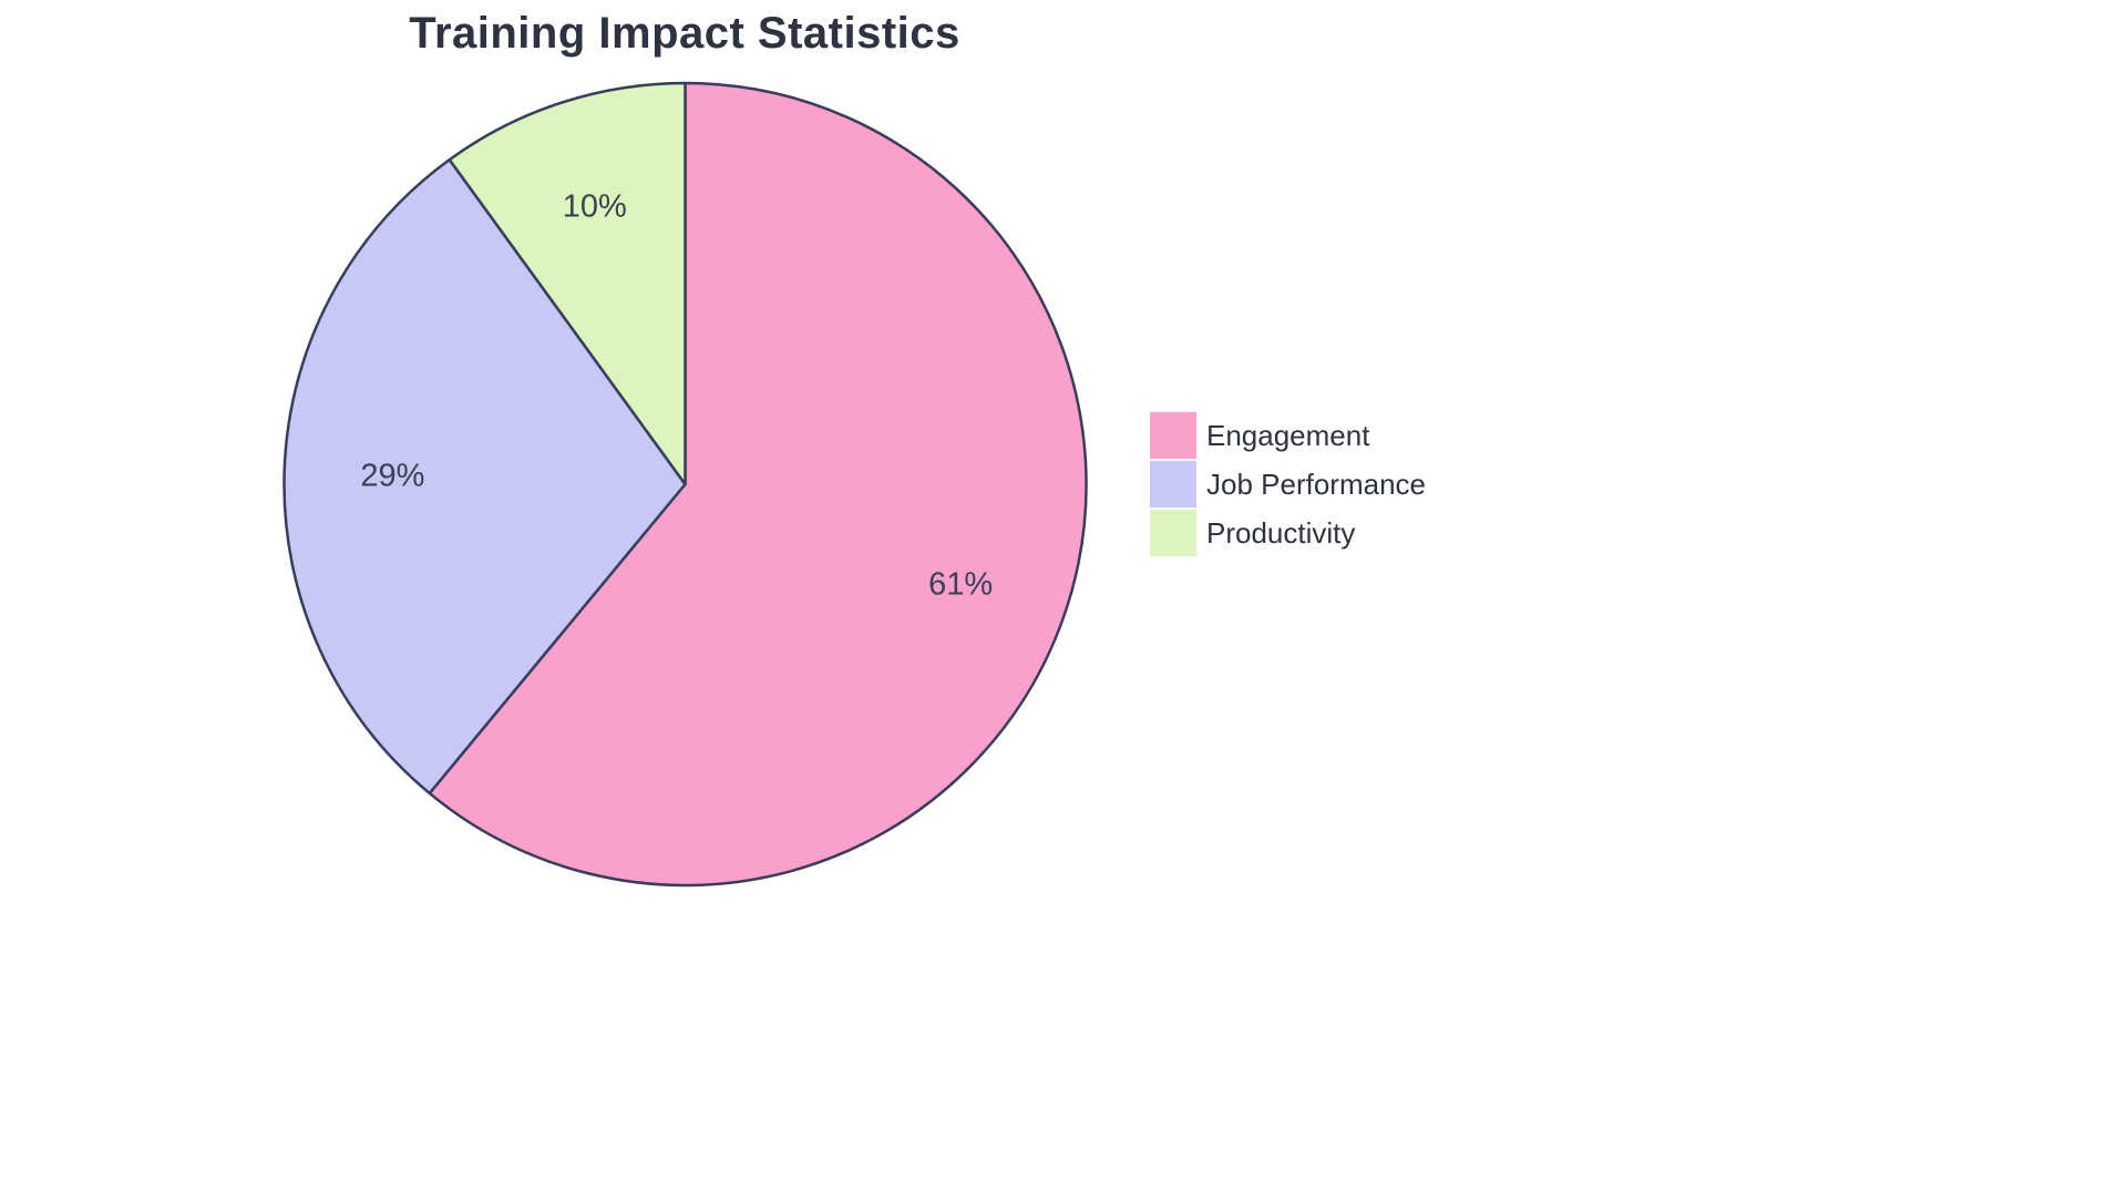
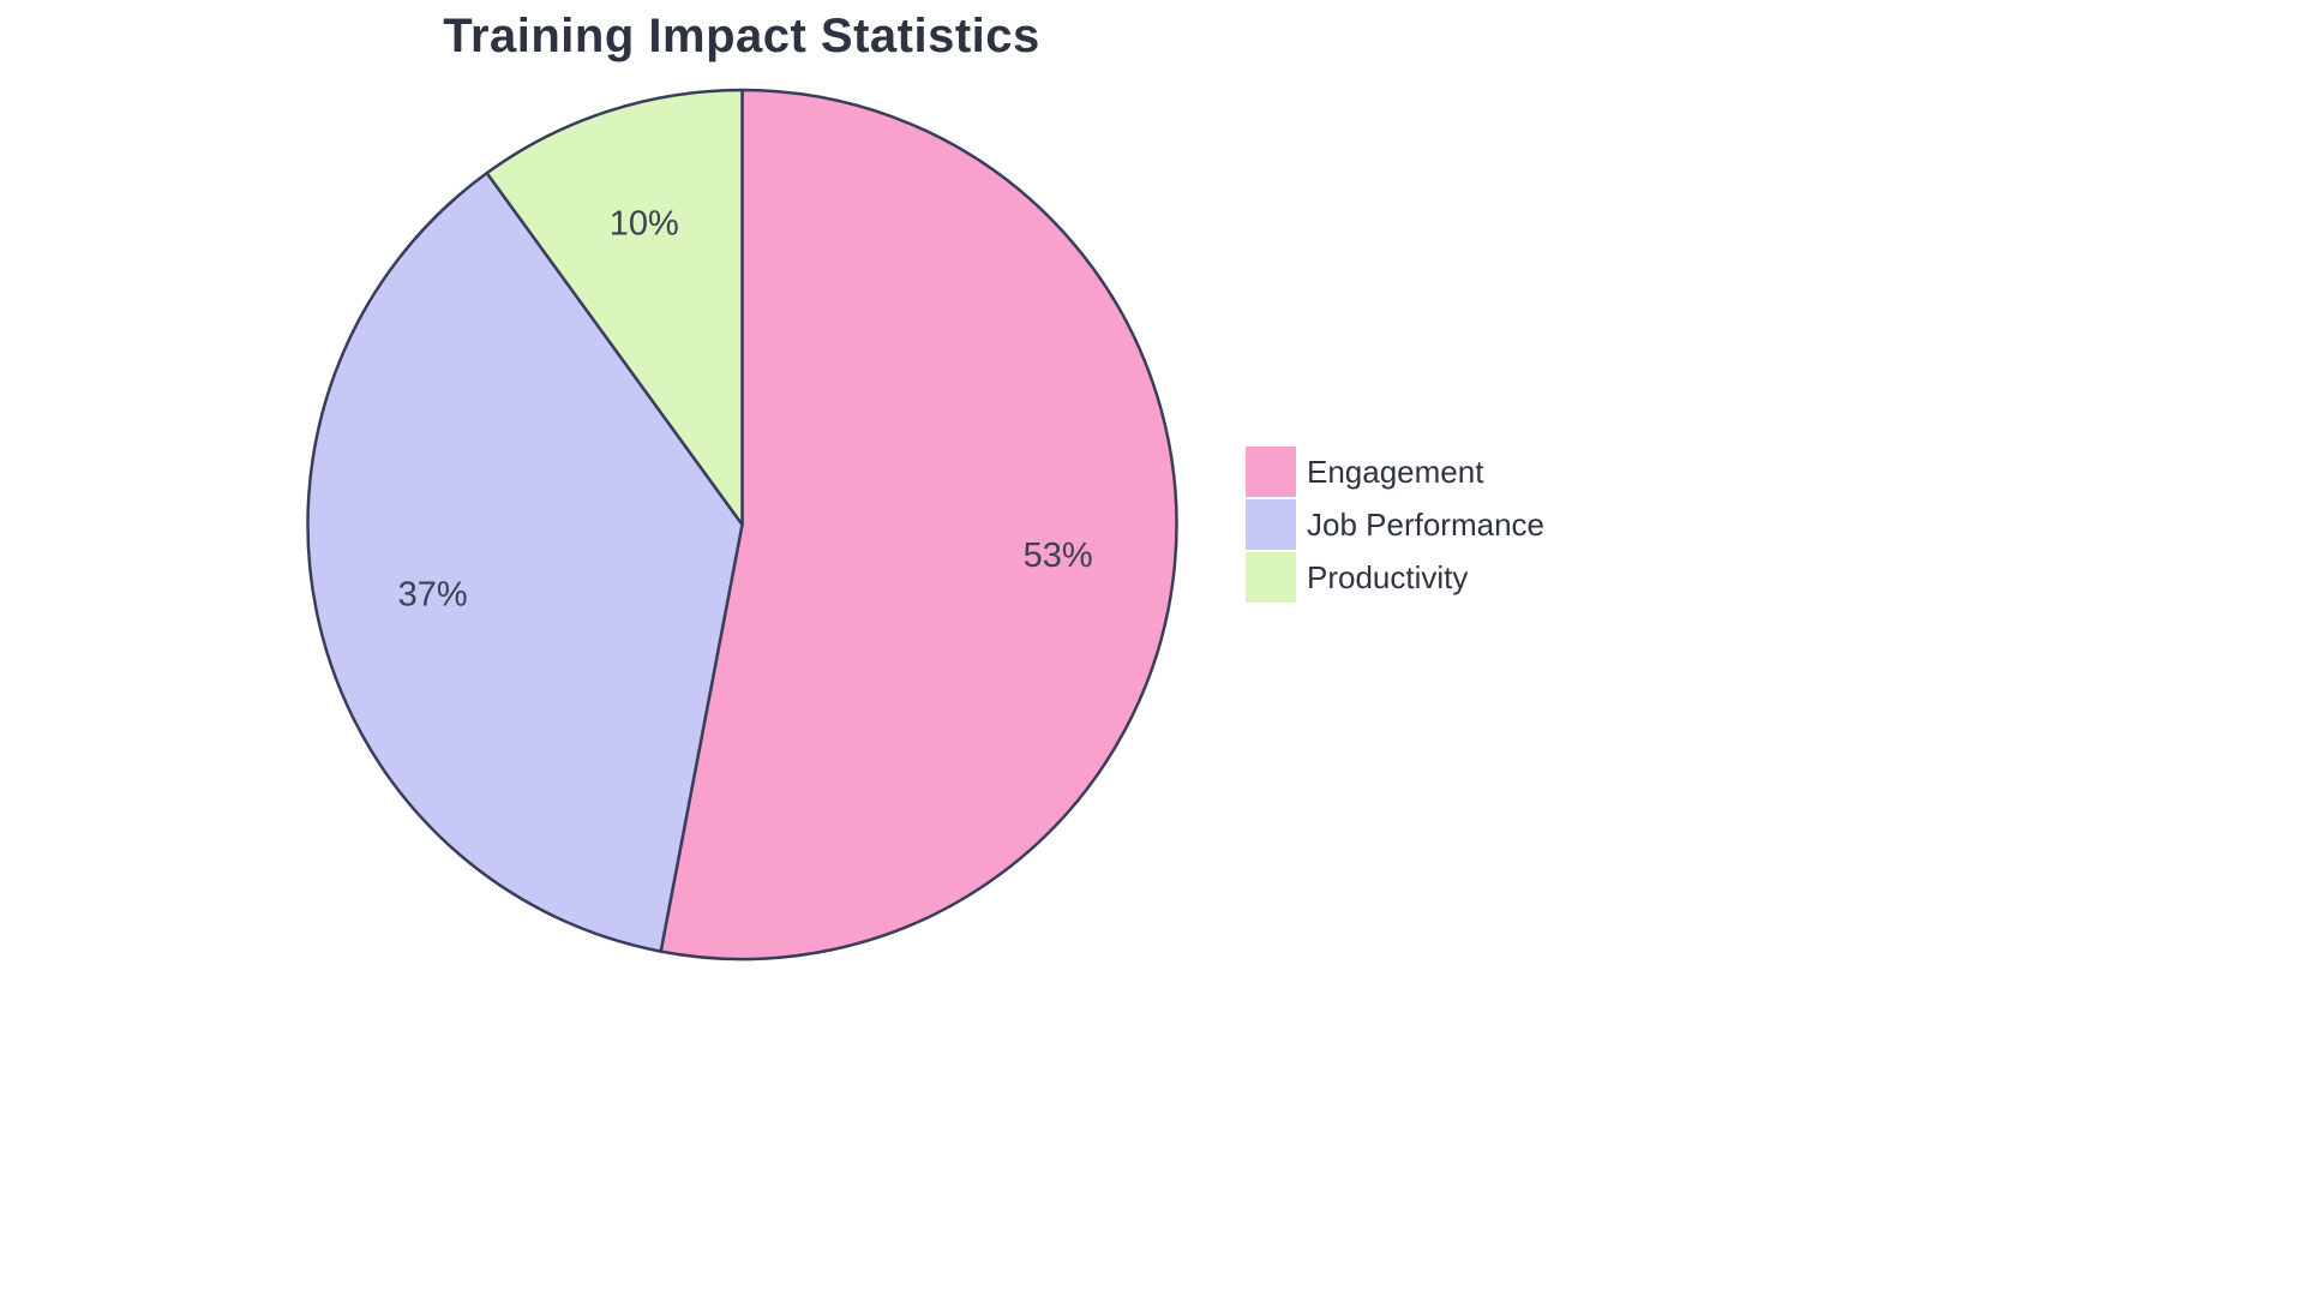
Engagement: 61% -> 53%
Job Performance: 29% -> 37%
